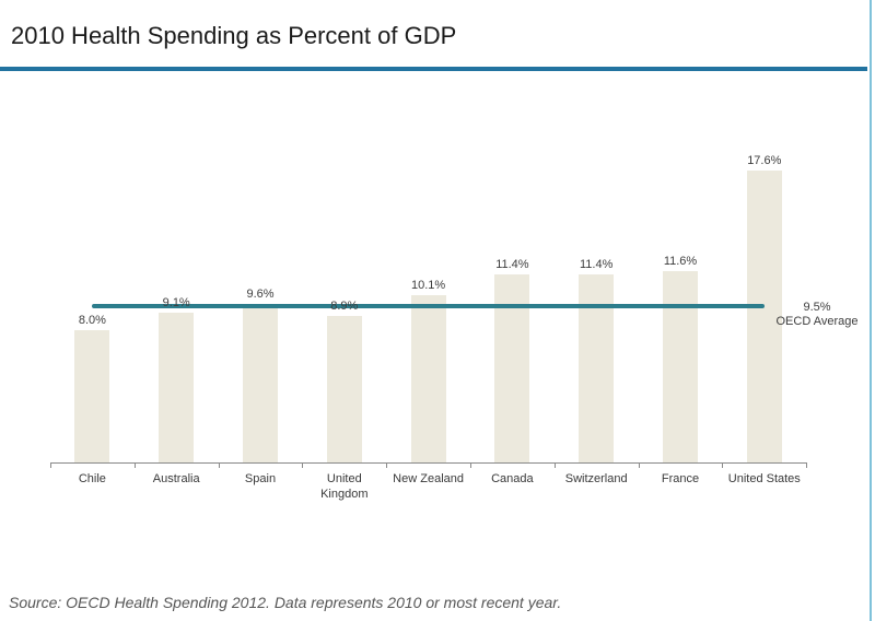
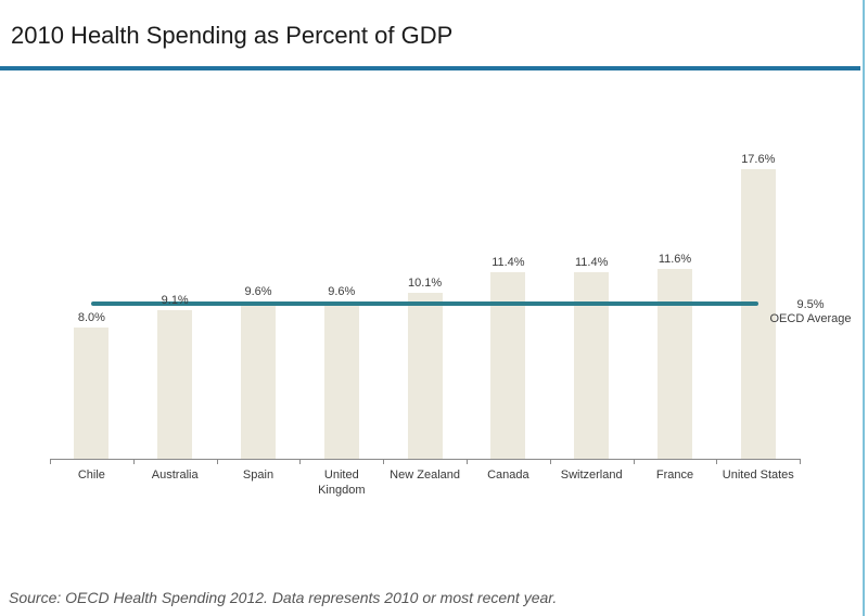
United Kingdom: 8.9% -> 9.6%
